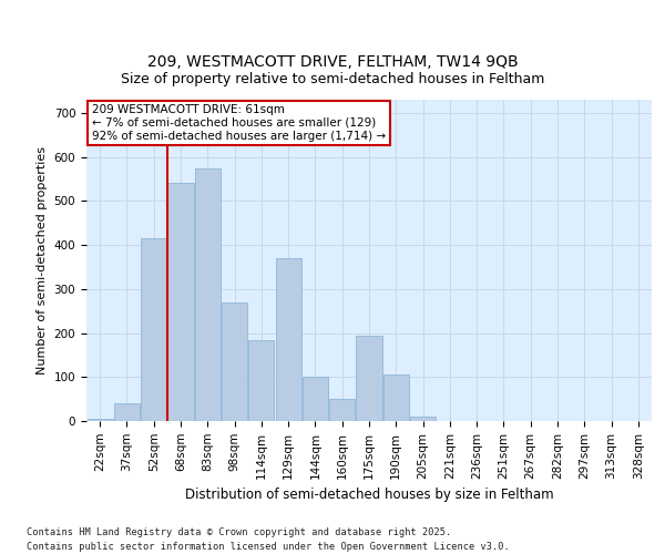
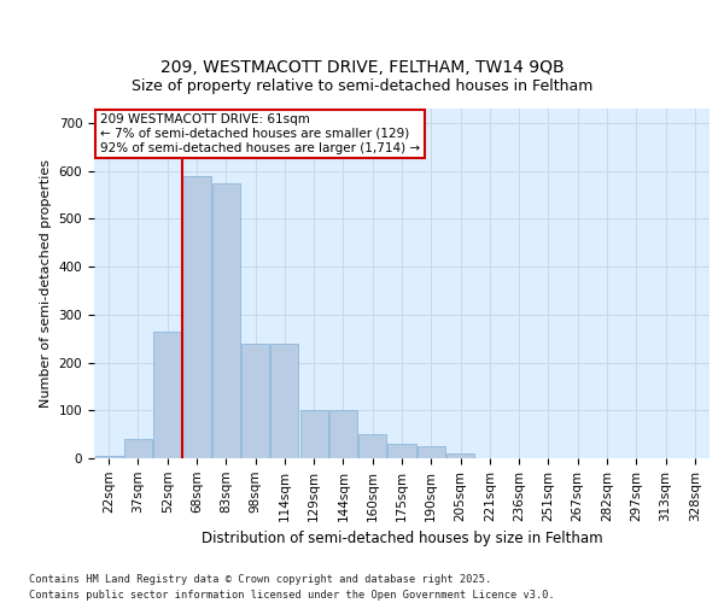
52sqm: 415 -> 265
68sqm: 540 -> 590
98sqm: 270 -> 240
114sqm: 185 -> 240
129sqm: 370 -> 100
175sqm: 195 -> 30
190sqm: 105 -> 25
